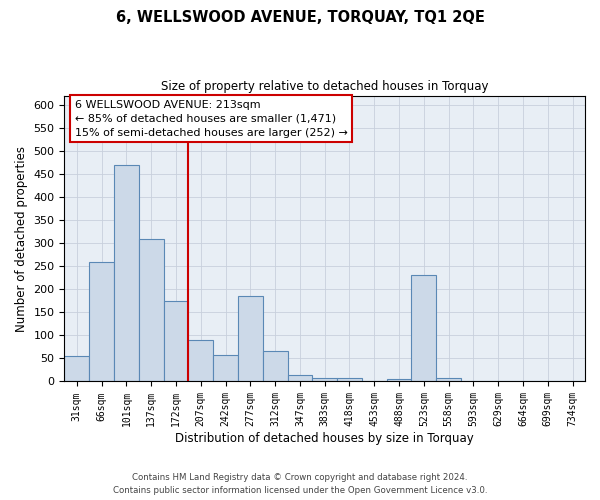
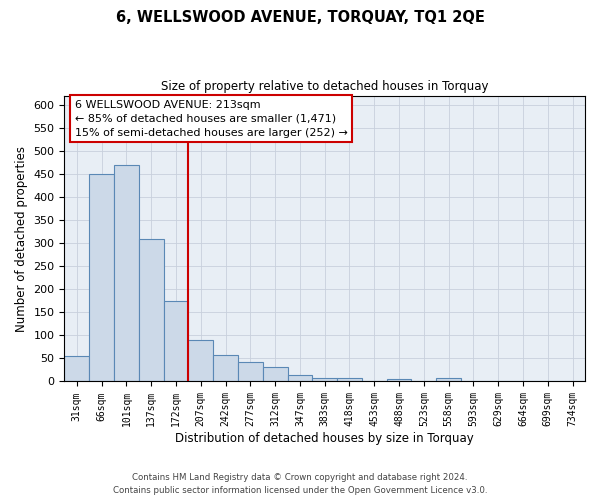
66sqm: 260 -> 450
277sqm: 185 -> 42
312sqm: 65 -> 32
523sqm: 230 -> 2
